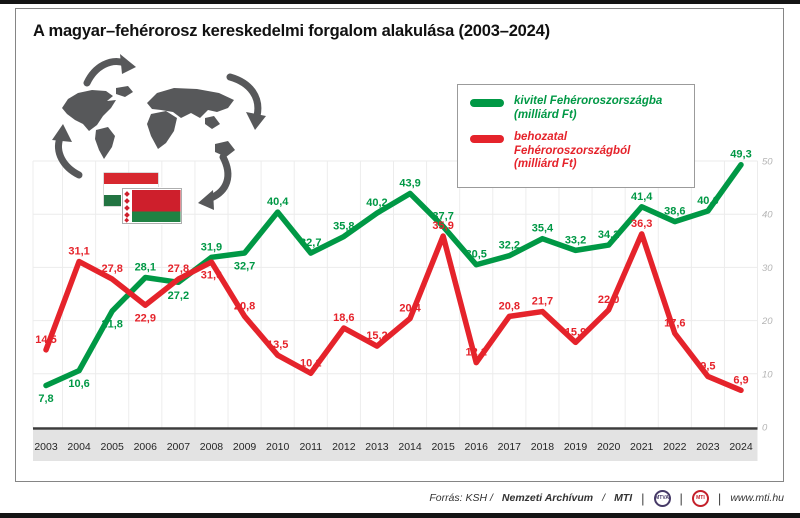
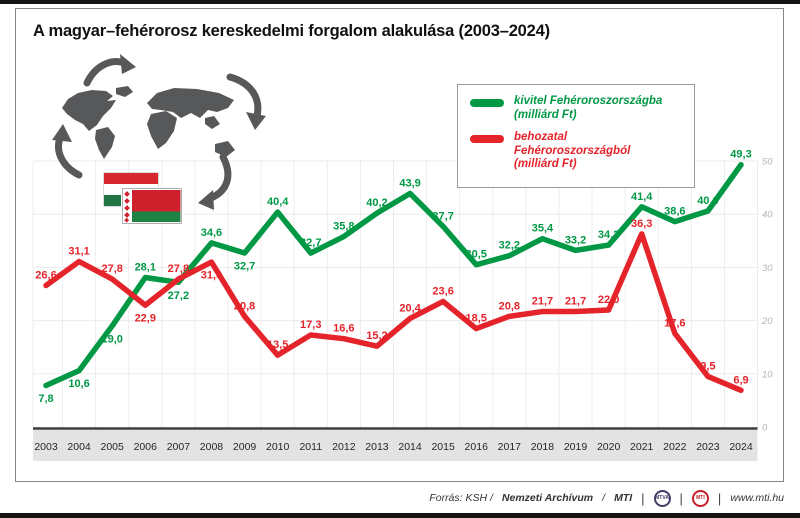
behozatal Fehéroroszországból (milliárd Ft)/2003: 14,5 -> 26,6
kivitel Fehéroroszországba (milliárd Ft)/2005: 21,8 -> 19,0
kivitel Fehéroroszországba (milliárd Ft)/2008: 31,9 -> 34,6
behozatal Fehéroroszországból (milliárd Ft)/2011: 10,1 -> 17,3
behozatal Fehéroroszországból (milliárd Ft)/2012: 18,6 -> 16,6
behozatal Fehéroroszországból (milliárd Ft)/2015: 35,9 -> 23,6
behozatal Fehéroroszországból (milliárd Ft)/2016: 12,1 -> 18,5
behozatal Fehéroroszországból (milliárd Ft)/2019: 15,9 -> 21,7
